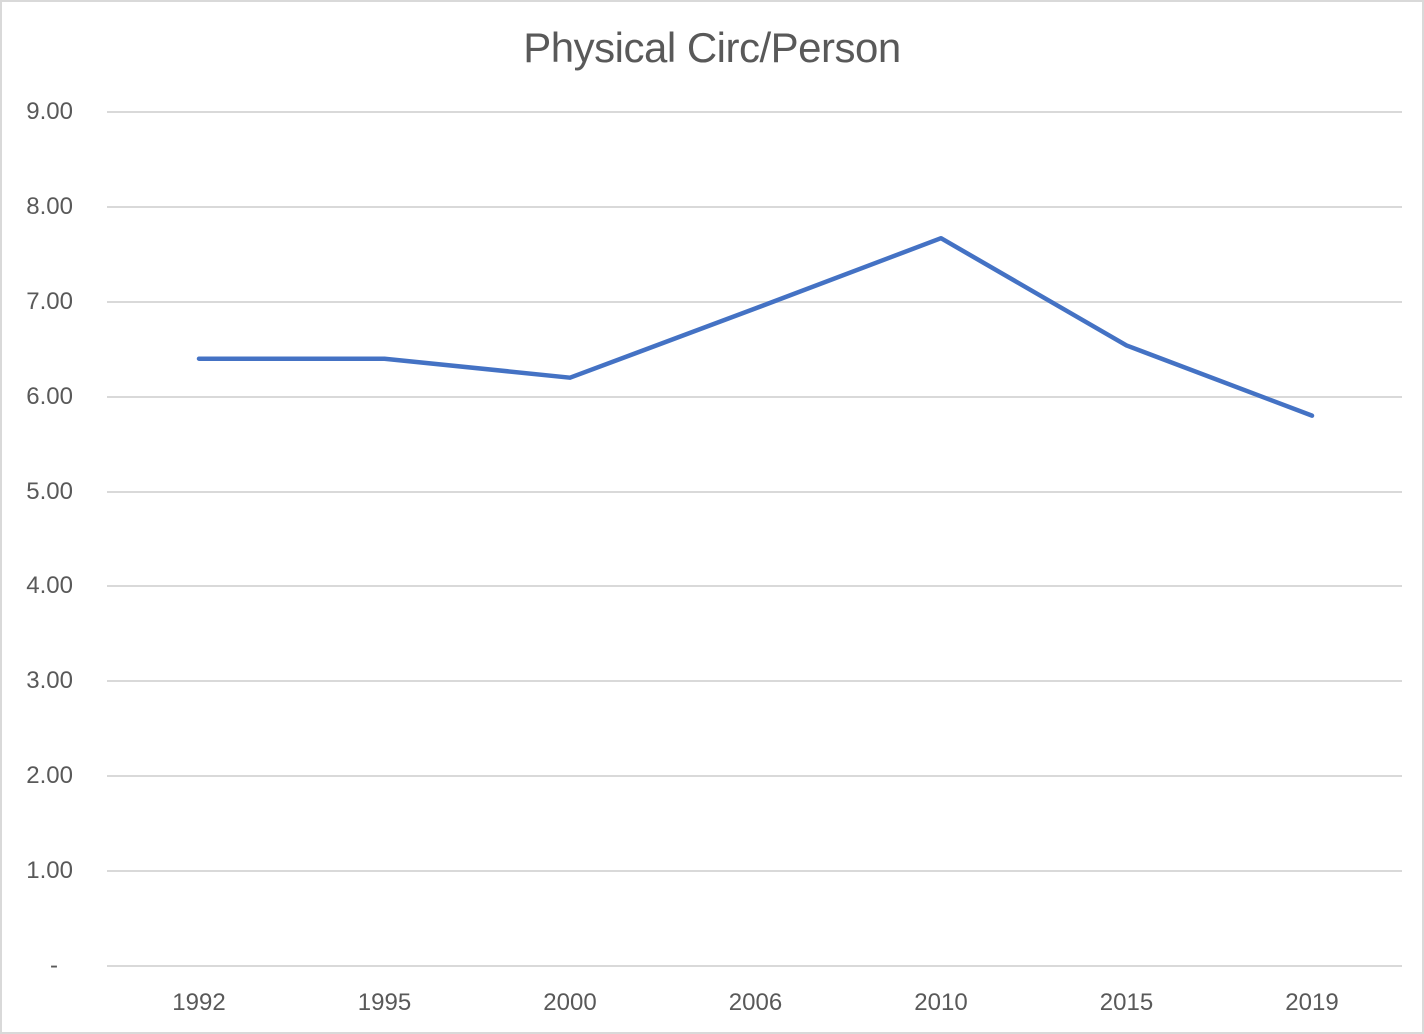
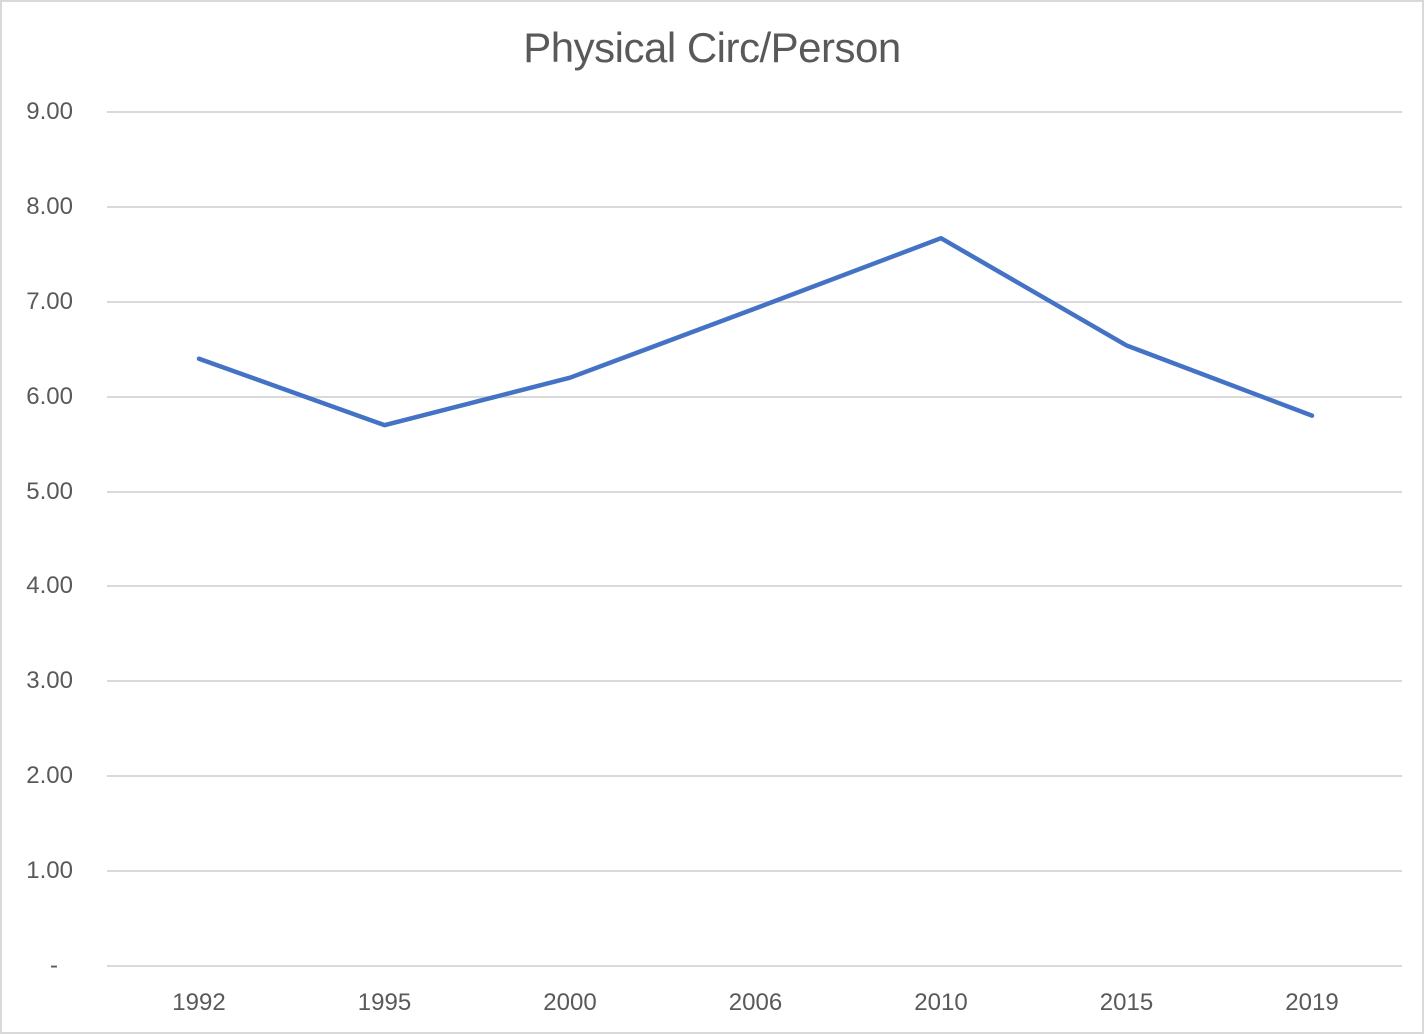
1995: 6.4 -> 5.7
